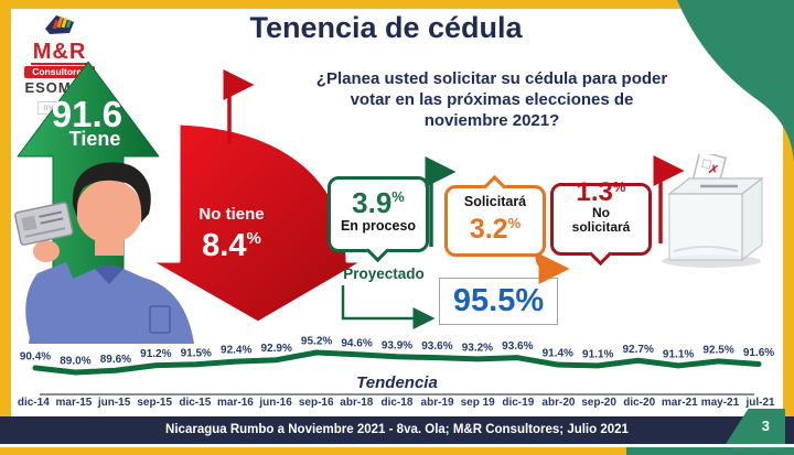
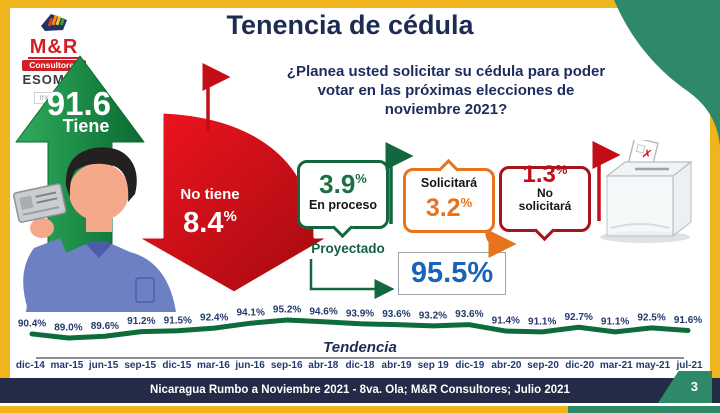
jun-16: 92.9% -> 94.1%
